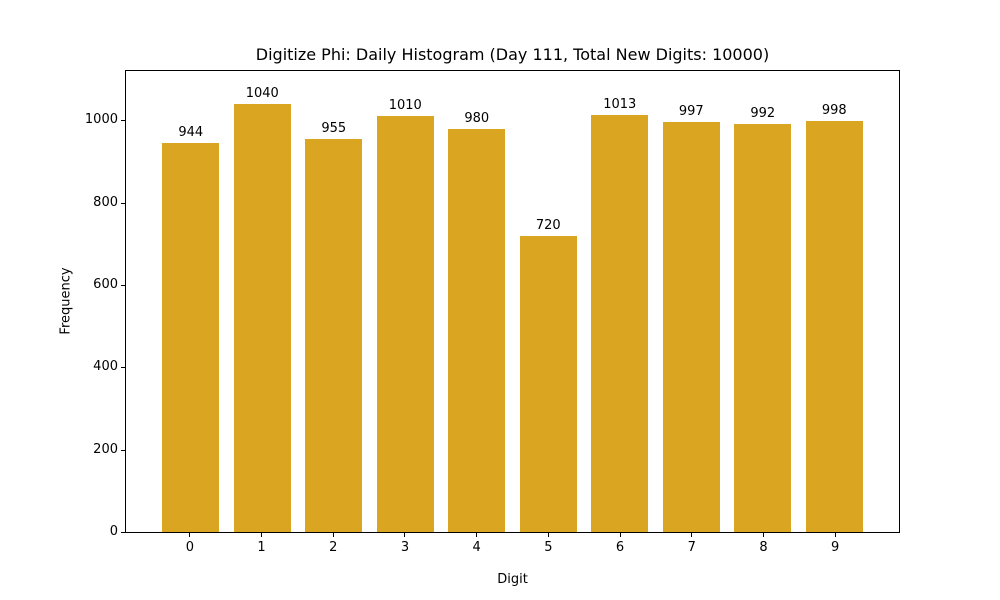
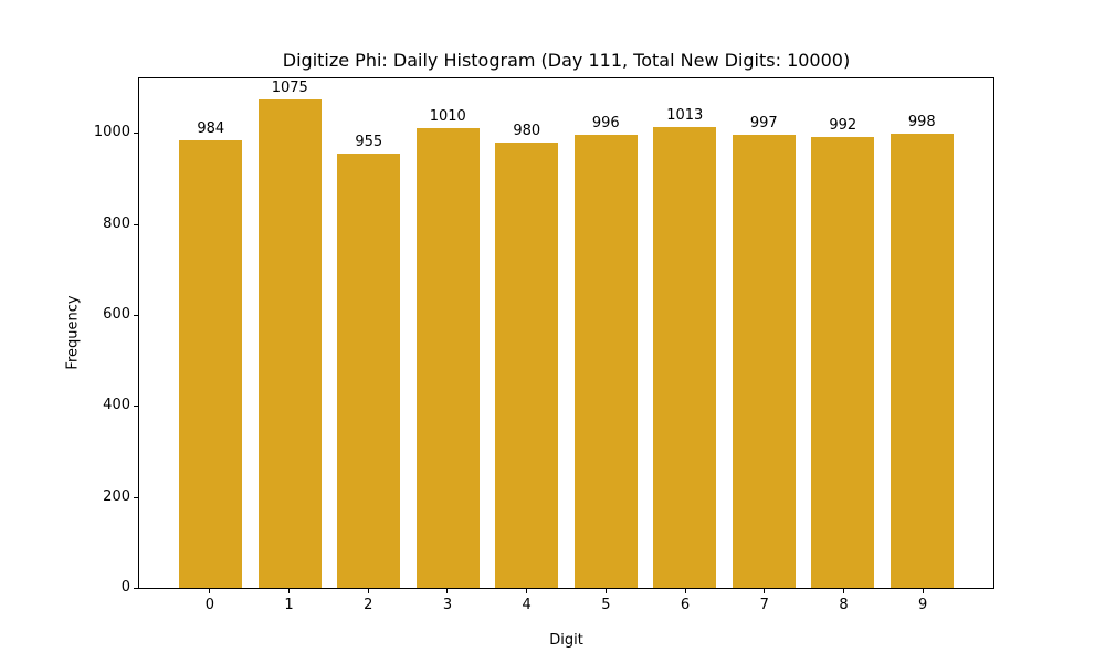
0: 944 -> 984
1: 1040 -> 1075
5: 720 -> 996
